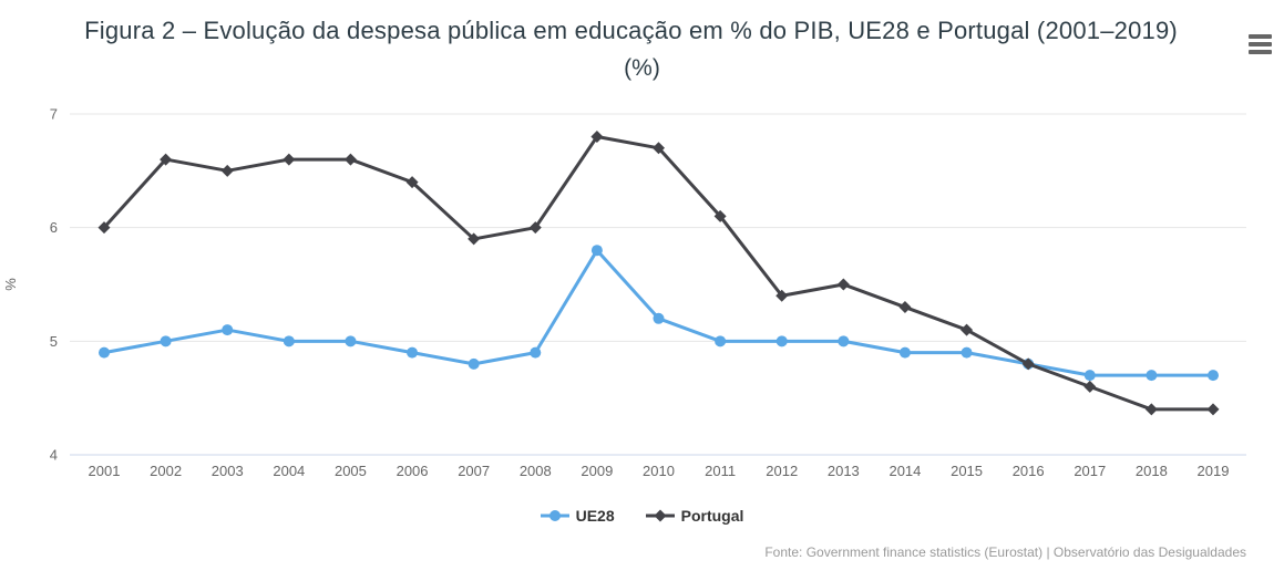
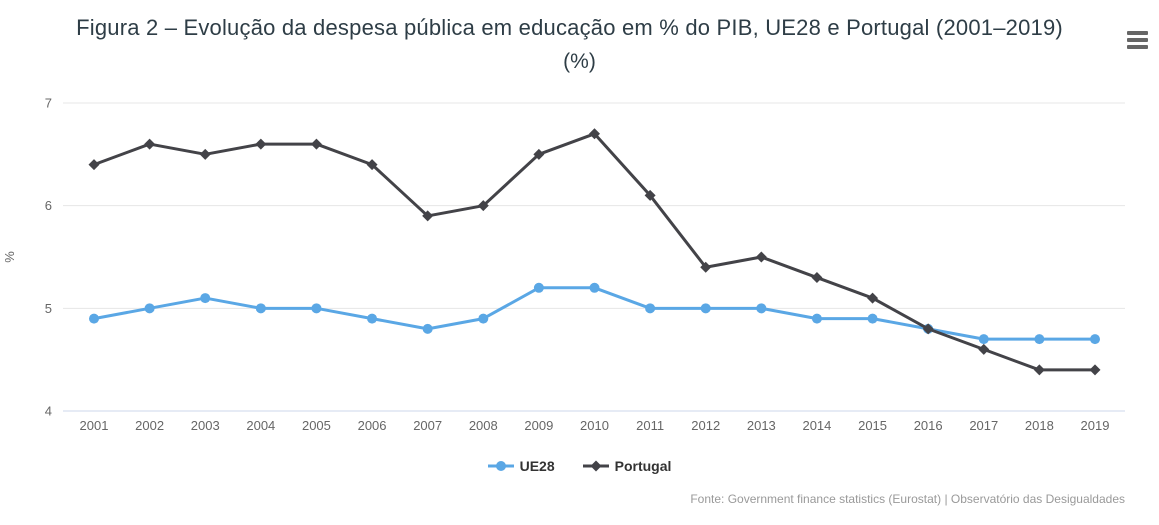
Portugal/2001: 6.0 -> 6.4
UE28/2009: 5.8 -> 5.2
Portugal/2009: 6.8 -> 6.5
